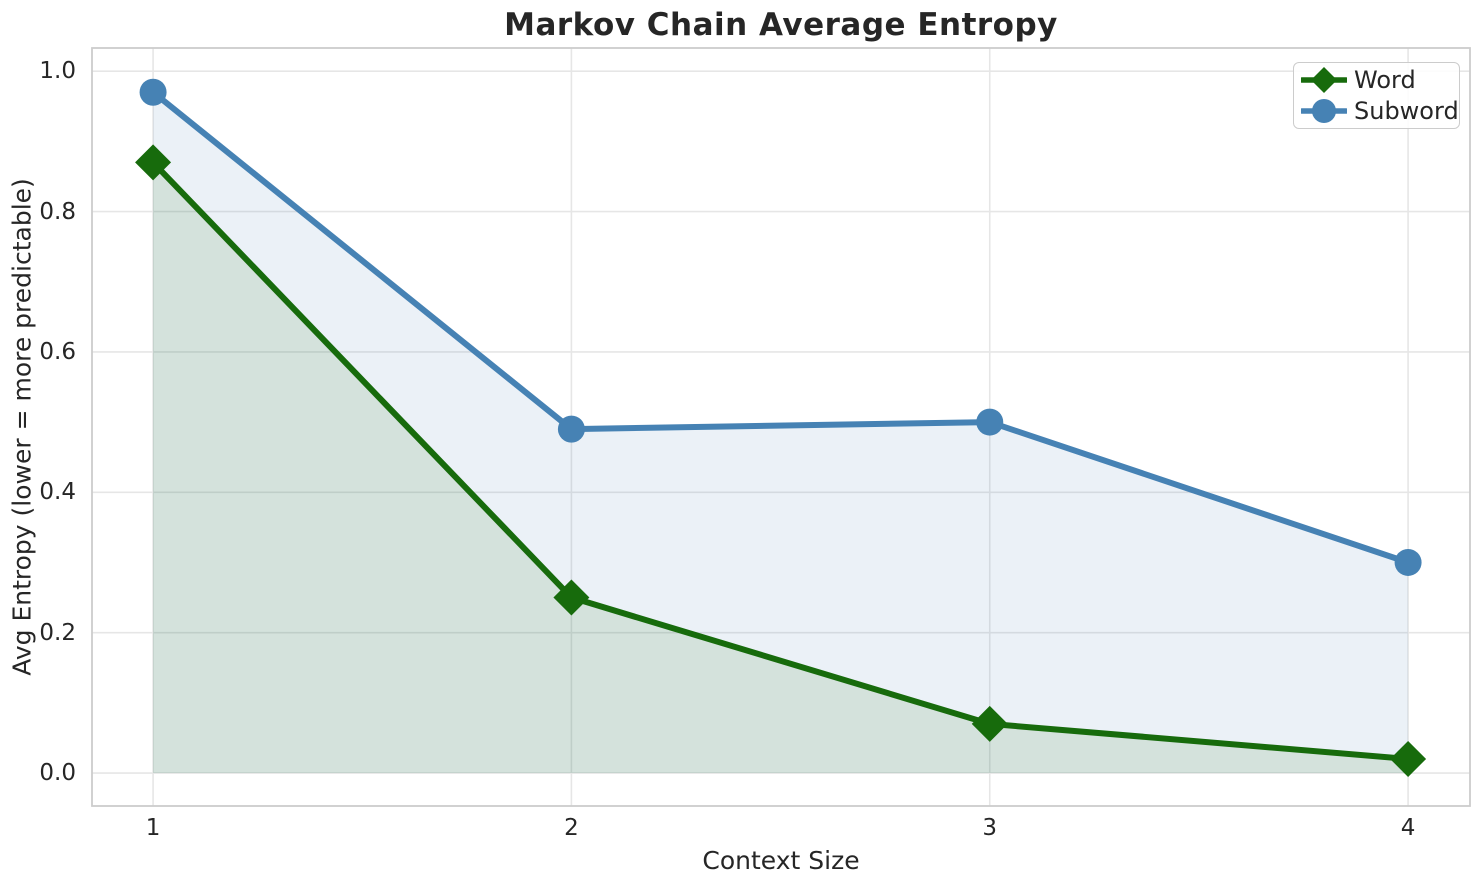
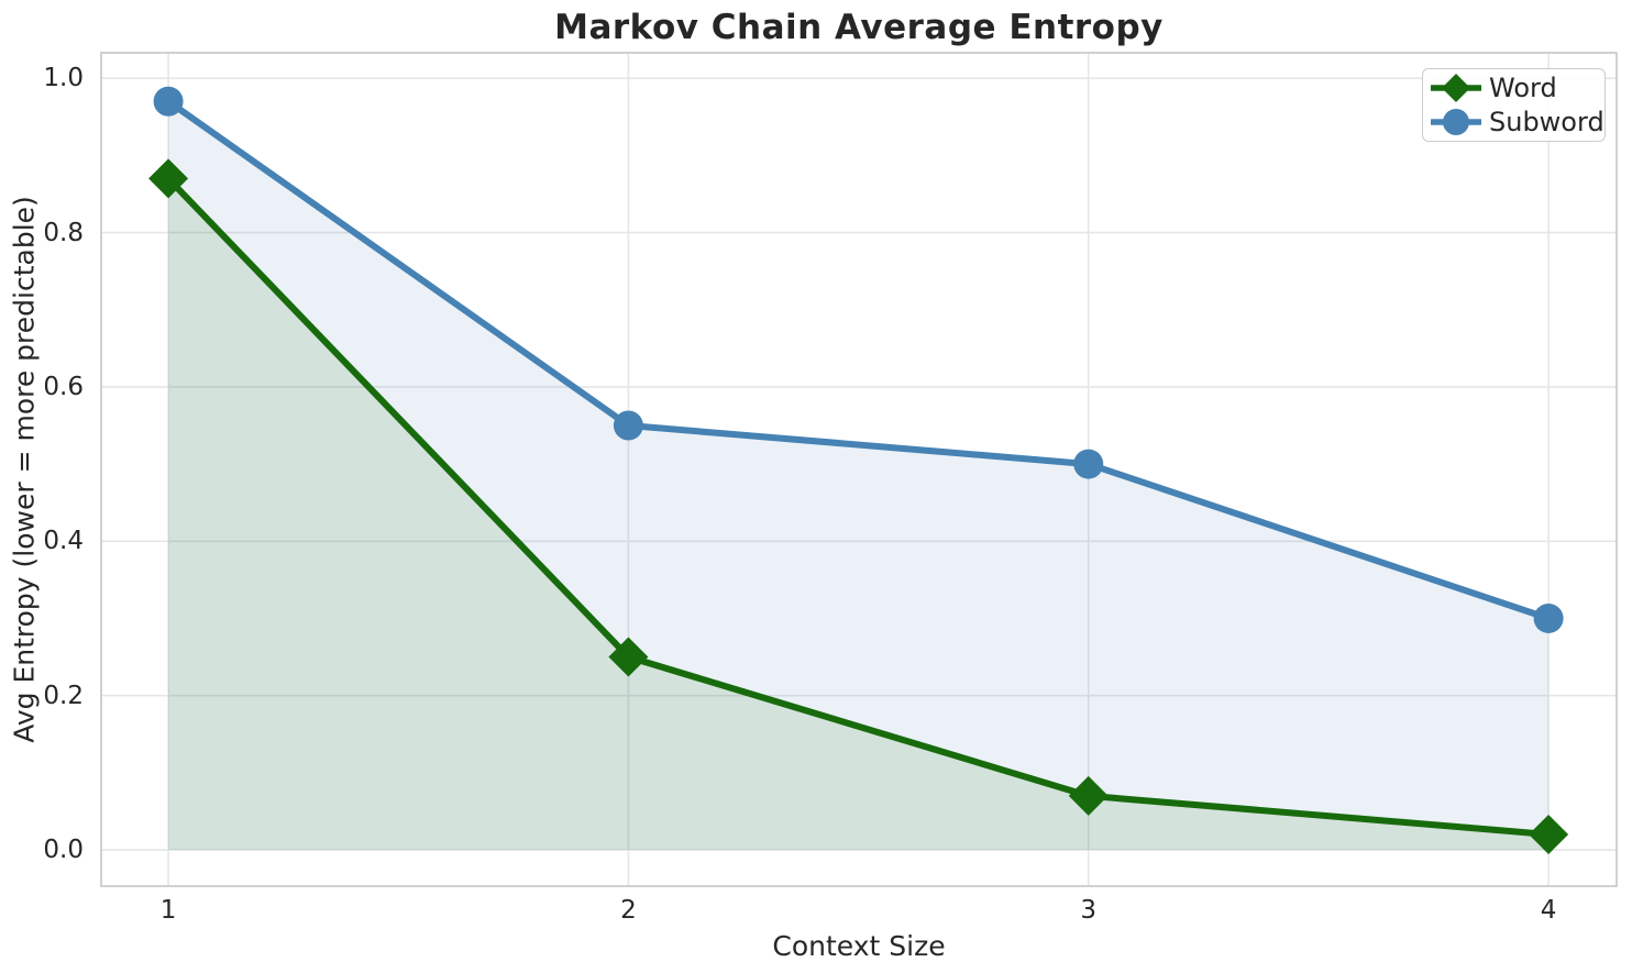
Subword/2: 0.49 -> 0.55
